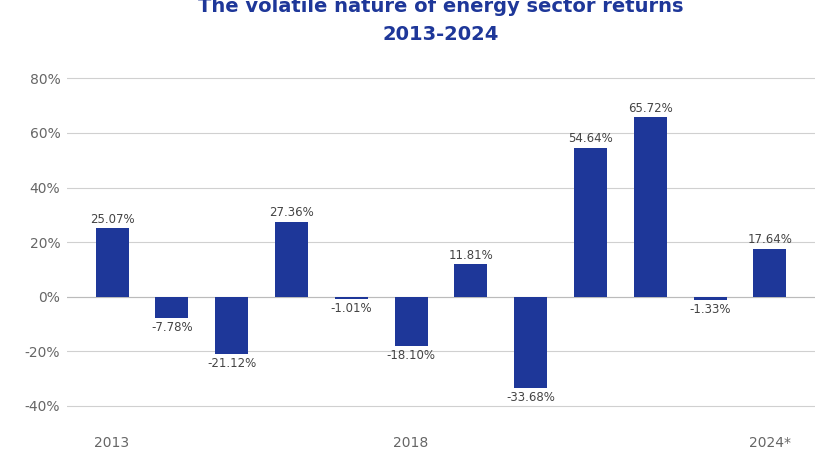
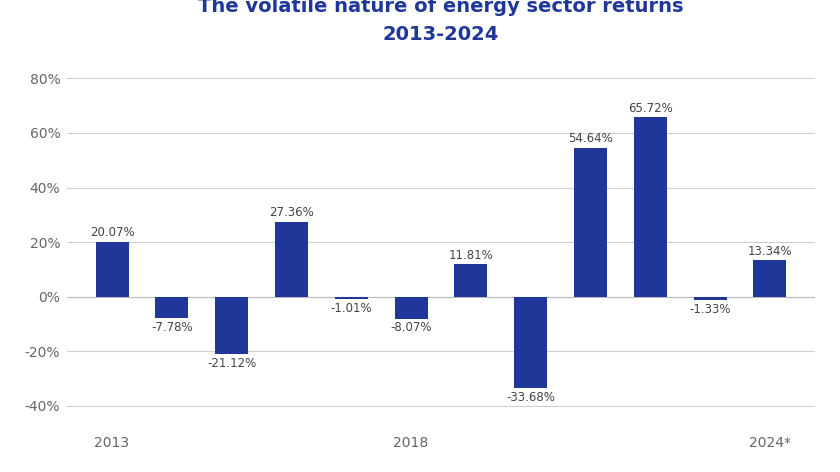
2013: 25.07% -> 20.07%
2018: -18.10% -> -8.07%
2024*: 17.64% -> 13.34%
